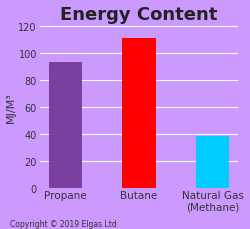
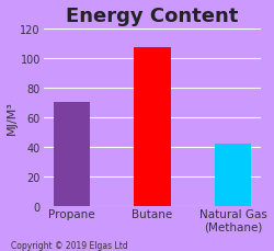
Propane: 93 -> 70
Butane: 111 -> 107
Natural Gas (Methane): 38 -> 42
